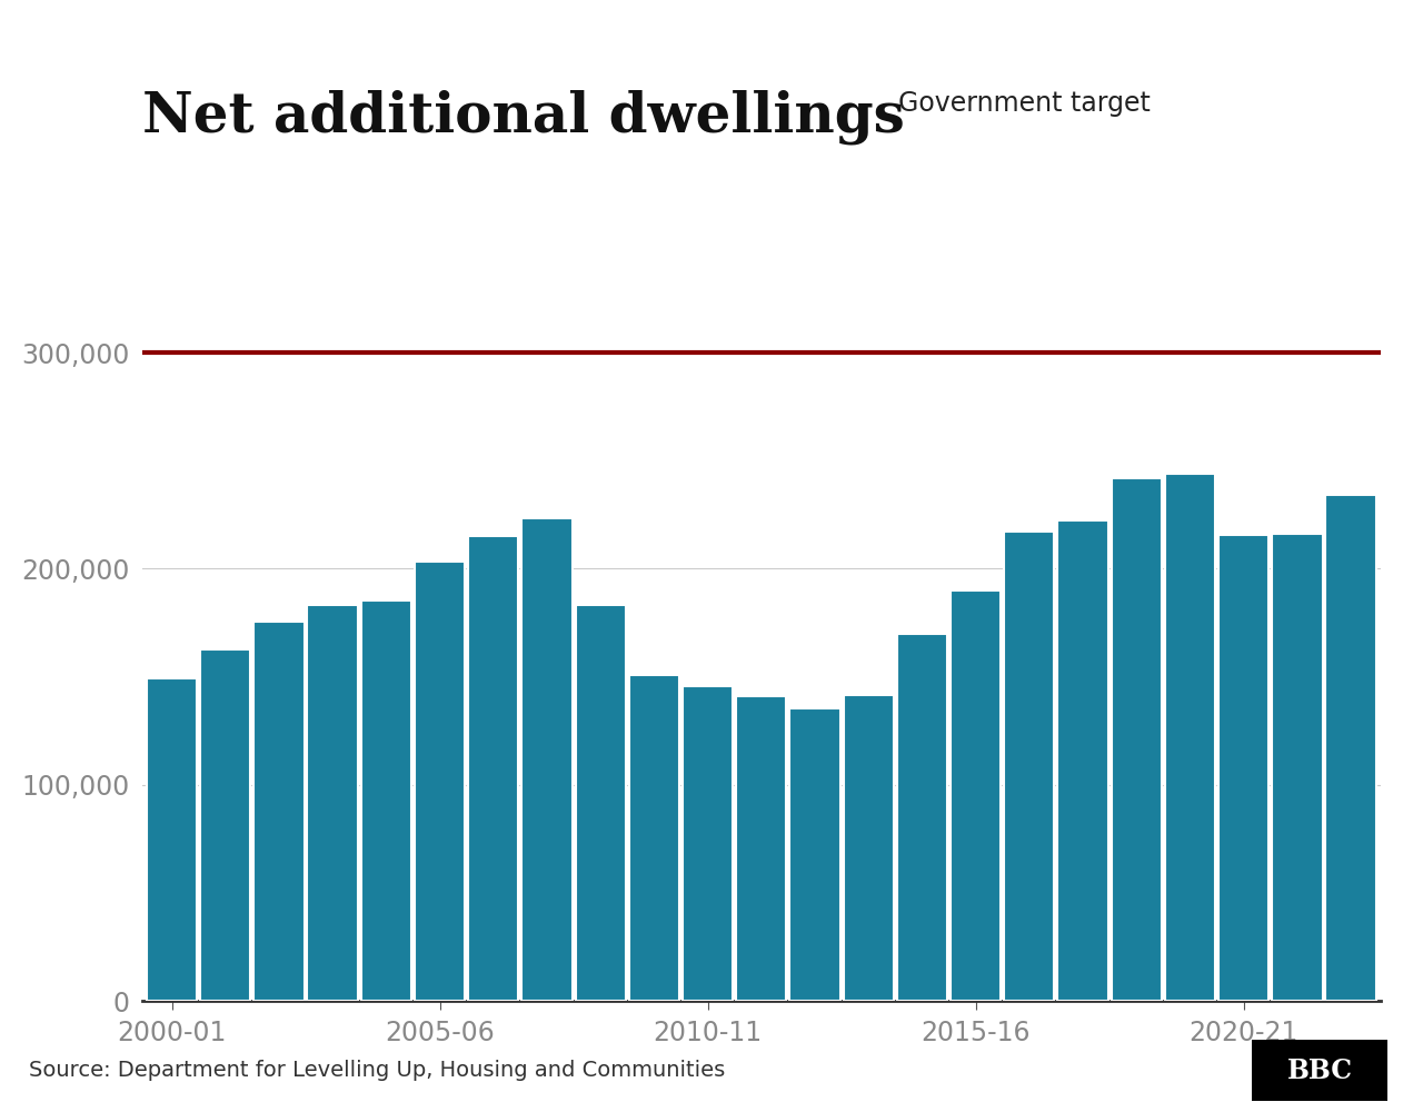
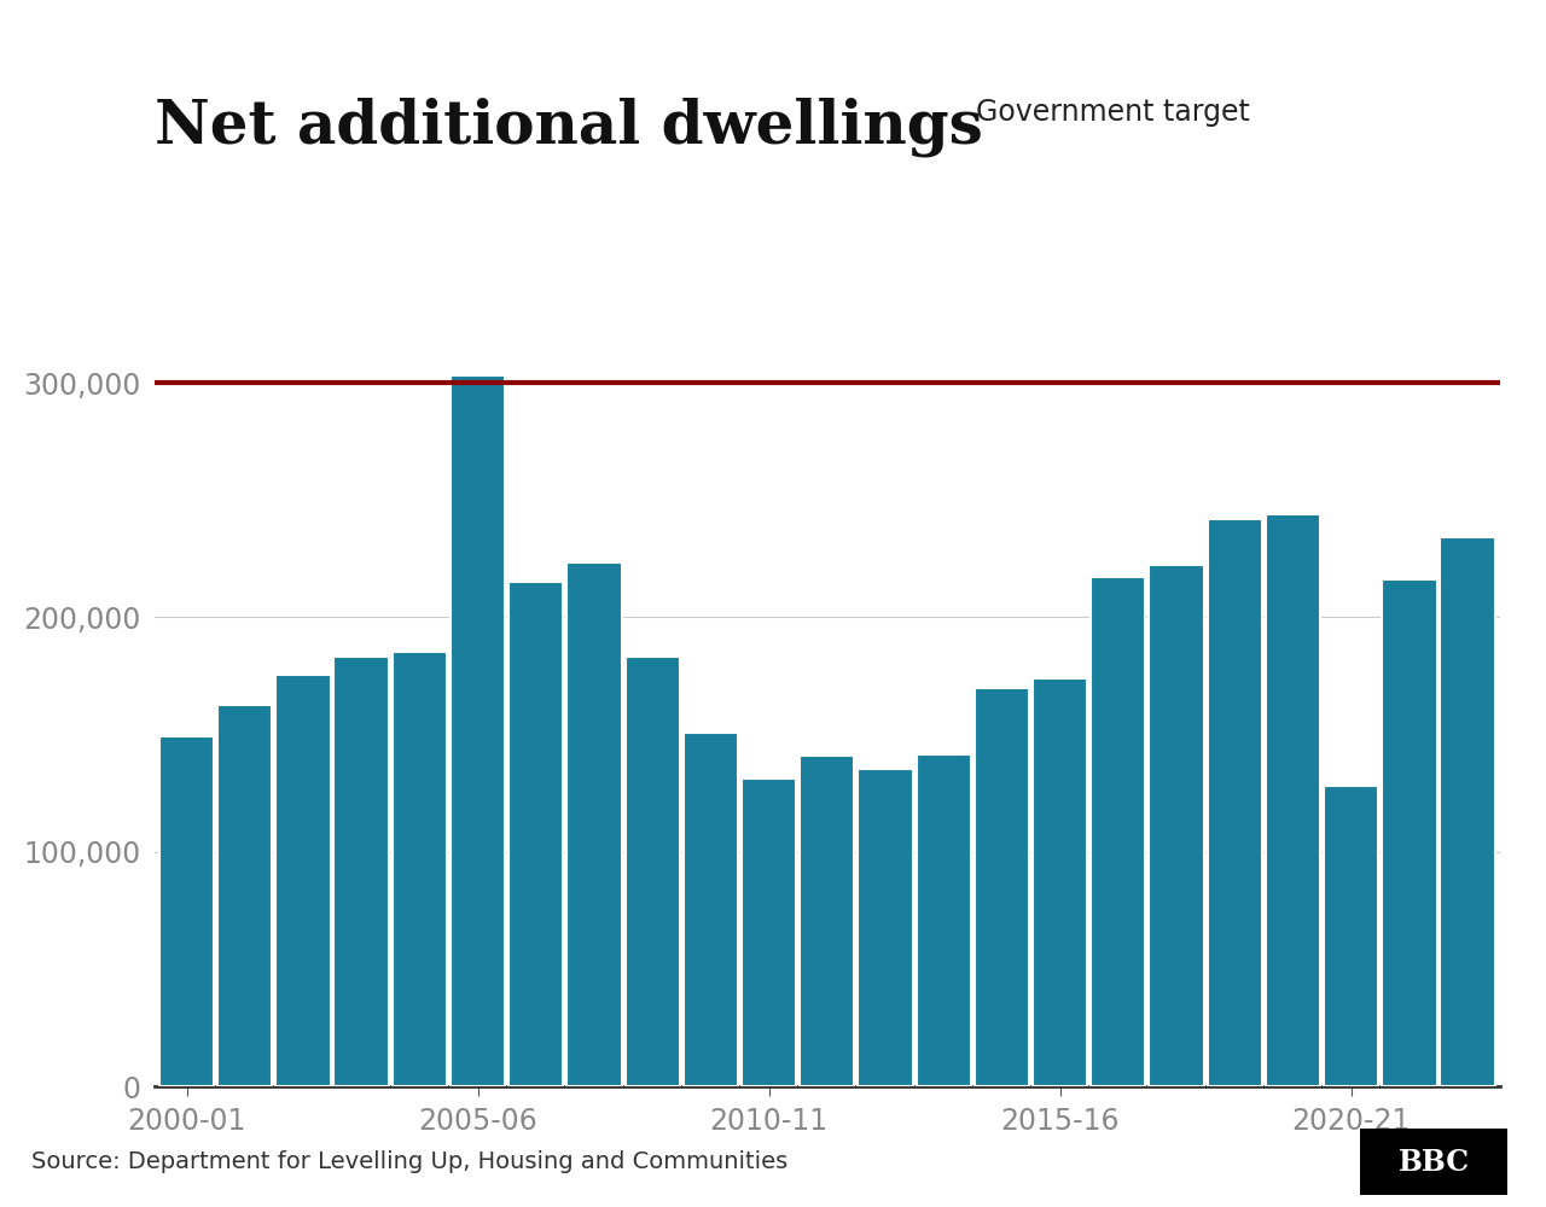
2005-06: 203,000 -> 303,000
2010-11: 146,000 -> 131,000
2015-16: 190,000 -> 174,000
2020-21: 216,000 -> 128,000
